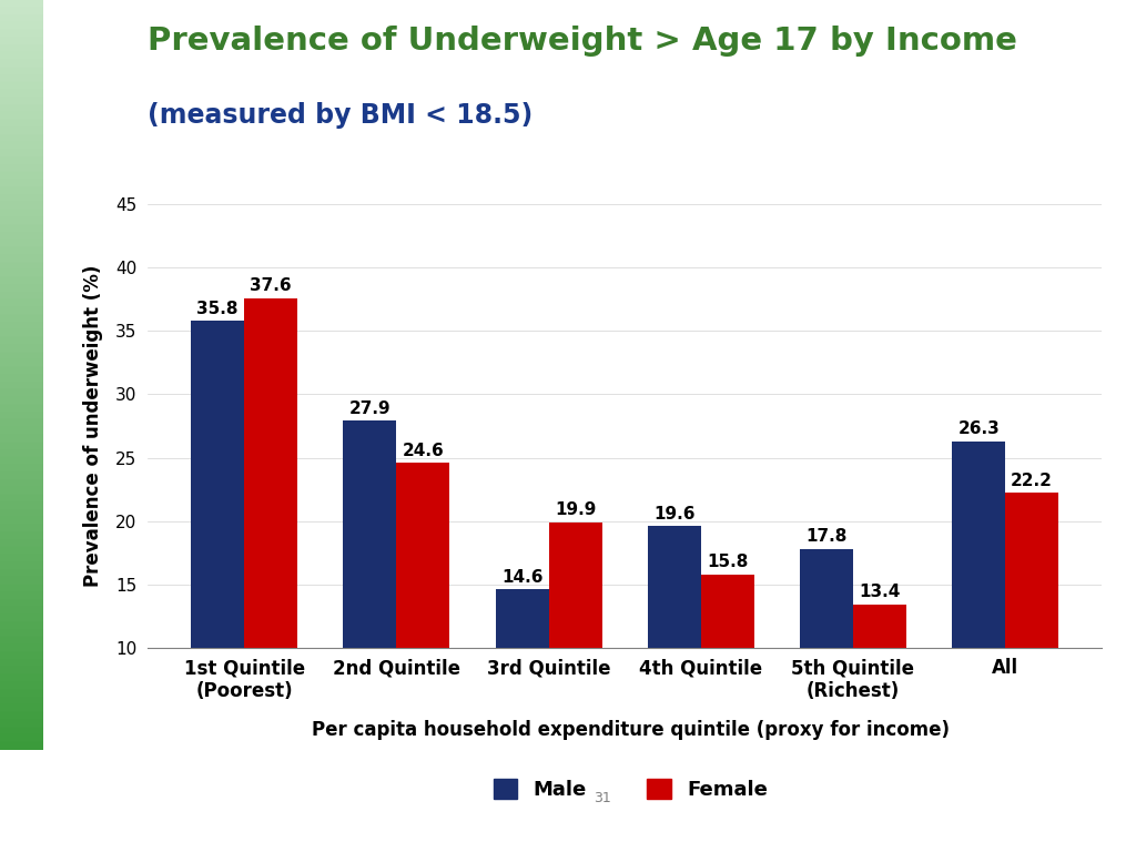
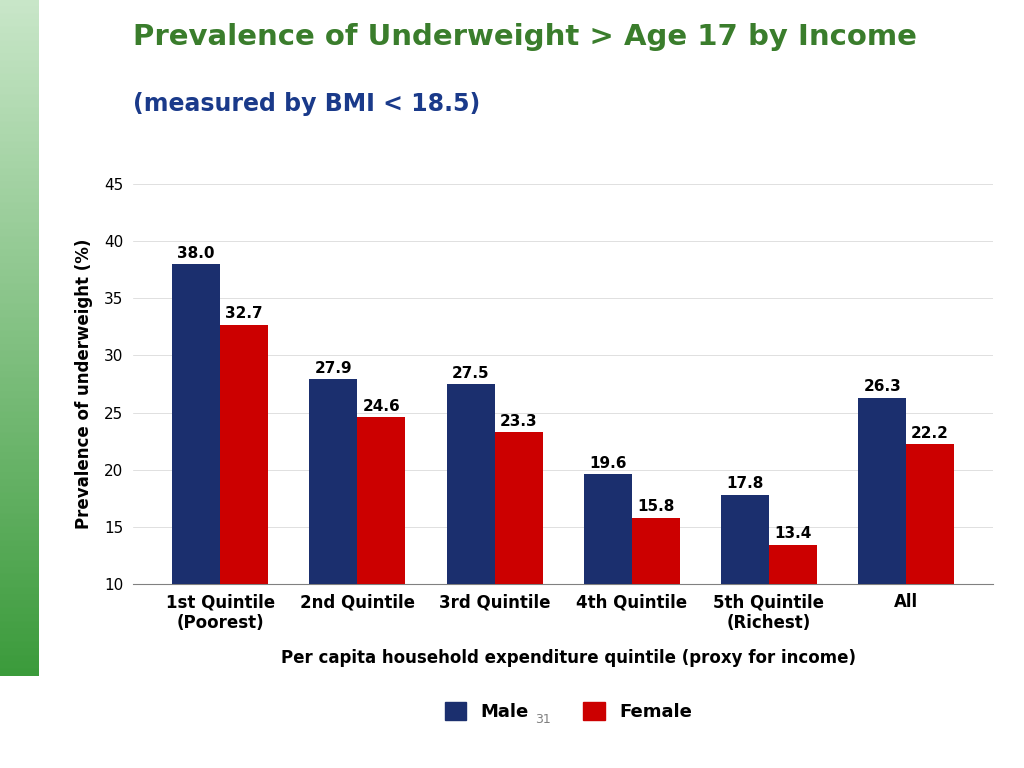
Male/1st Quintile (Poorest): 35.8 -> 38.0
Female/1st Quintile (Poorest): 37.6 -> 32.7
Male/3rd Quintile: 14.6 -> 27.5
Female/3rd Quintile: 19.9 -> 23.3
